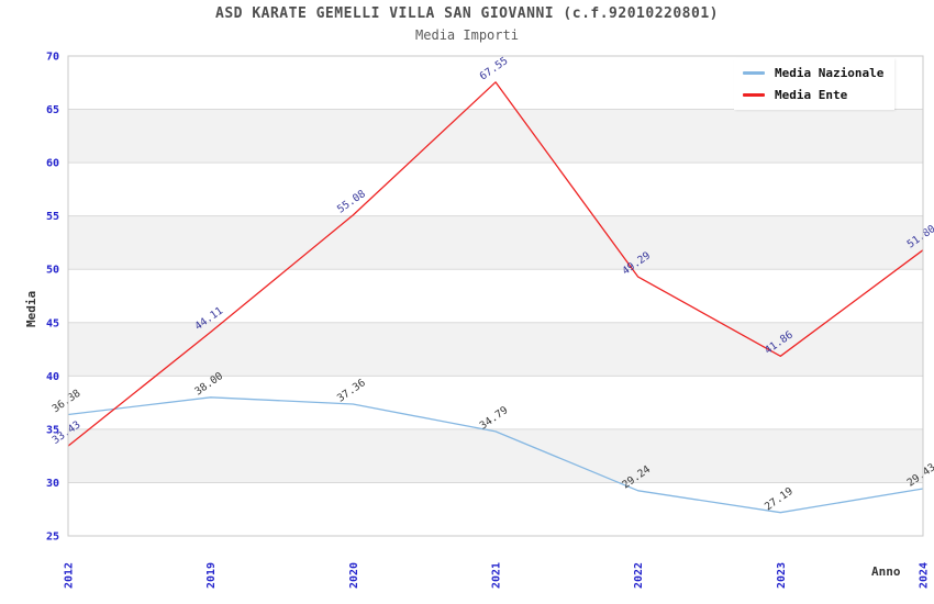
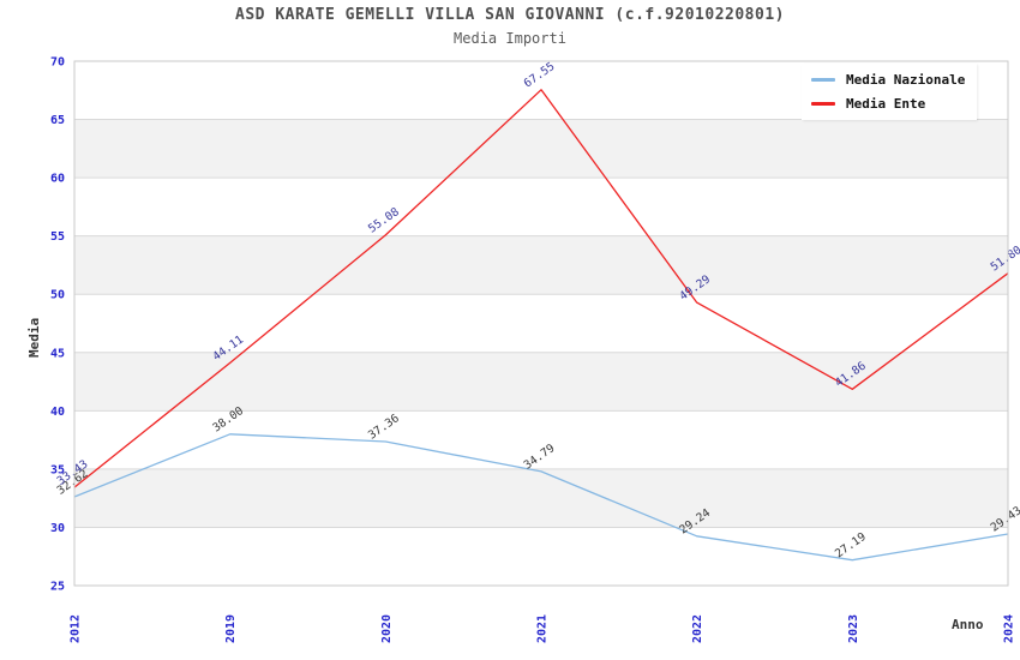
Media Nazionale/2012: 36.38 -> 32.62
